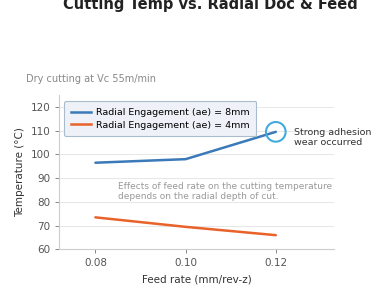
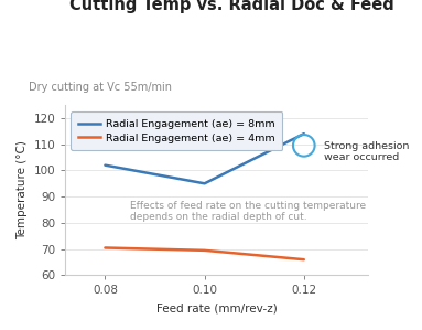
Radial Engagement (ae) = 8mm/0.08: 96.5 -> 102.0
Radial Engagement (ae) = 4mm/0.08: 73.5 -> 70.5
Radial Engagement (ae) = 8mm/0.10: 98.0 -> 95.0
Radial Engagement (ae) = 8mm/0.12: 109.5 -> 114.0
